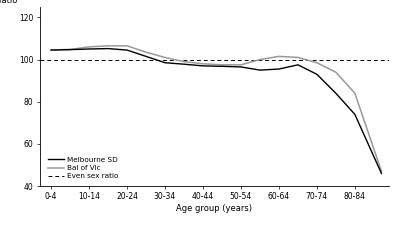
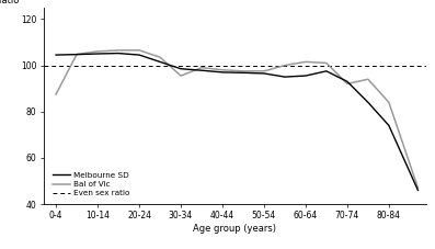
Bal of Vic/0-4: 104.5 -> 87.5
Bal of Vic/30-34: 101.0 -> 95.5
Bal of Vic/70-74: 98.5 -> 92.0
